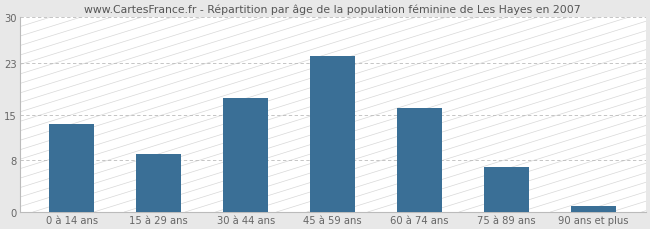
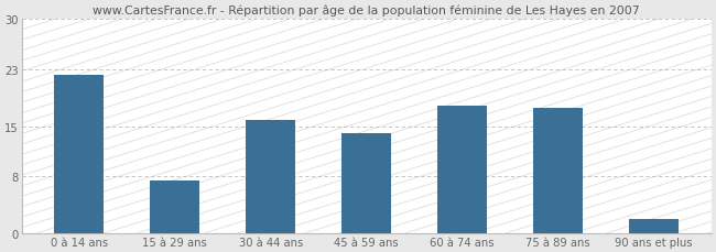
0 à 14 ans: 13.5 -> 22.2
15 à 29 ans: 9.0 -> 7.4
30 à 44 ans: 17.5 -> 15.8
45 à 59 ans: 24.0 -> 14.0
60 à 74 ans: 16.0 -> 17.8
75 à 89 ans: 7.0 -> 17.6
90 ans et plus: 1.0 -> 2.0
